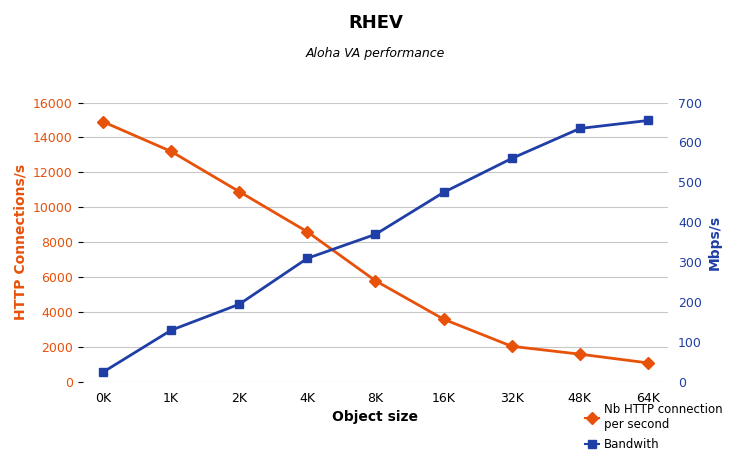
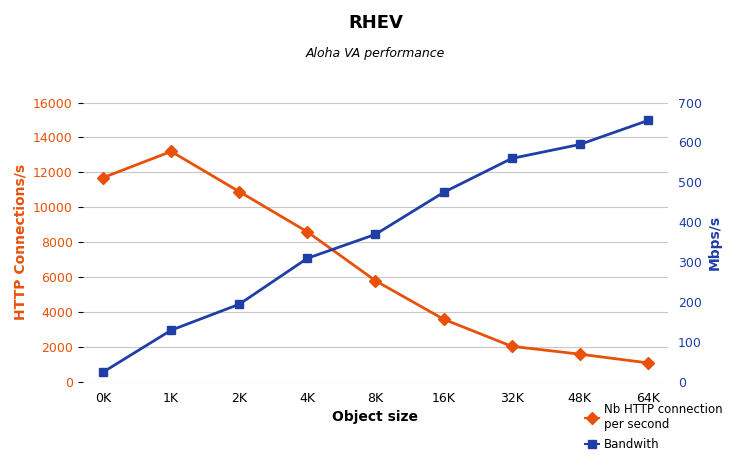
Nb HTTP connection per second/0K: 14900 -> 11700
Bandwith/48K: 635 -> 595
